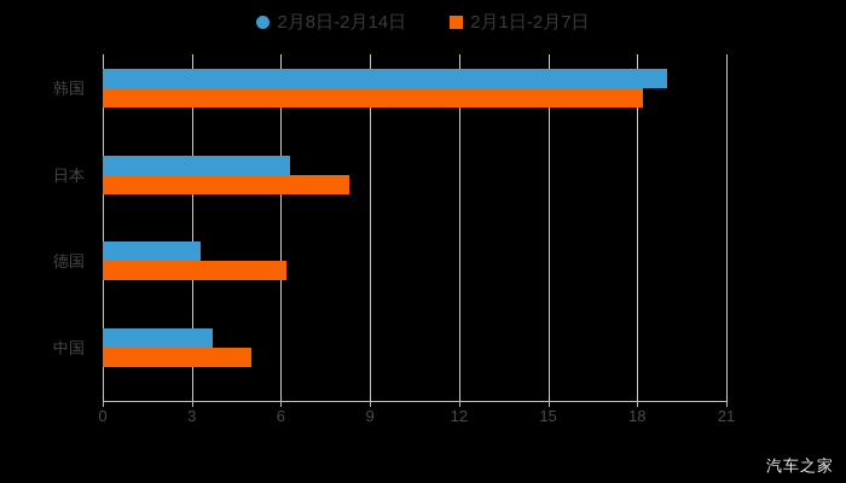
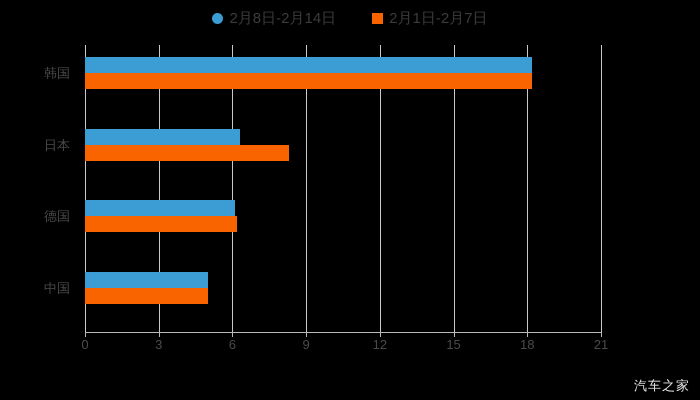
2月8日-2月14日/韩国: 19.0 -> 18.2
2月8日-2月14日/德国: 3.3 -> 6.1
2月8日-2月14日/中国: 3.7 -> 5.0
